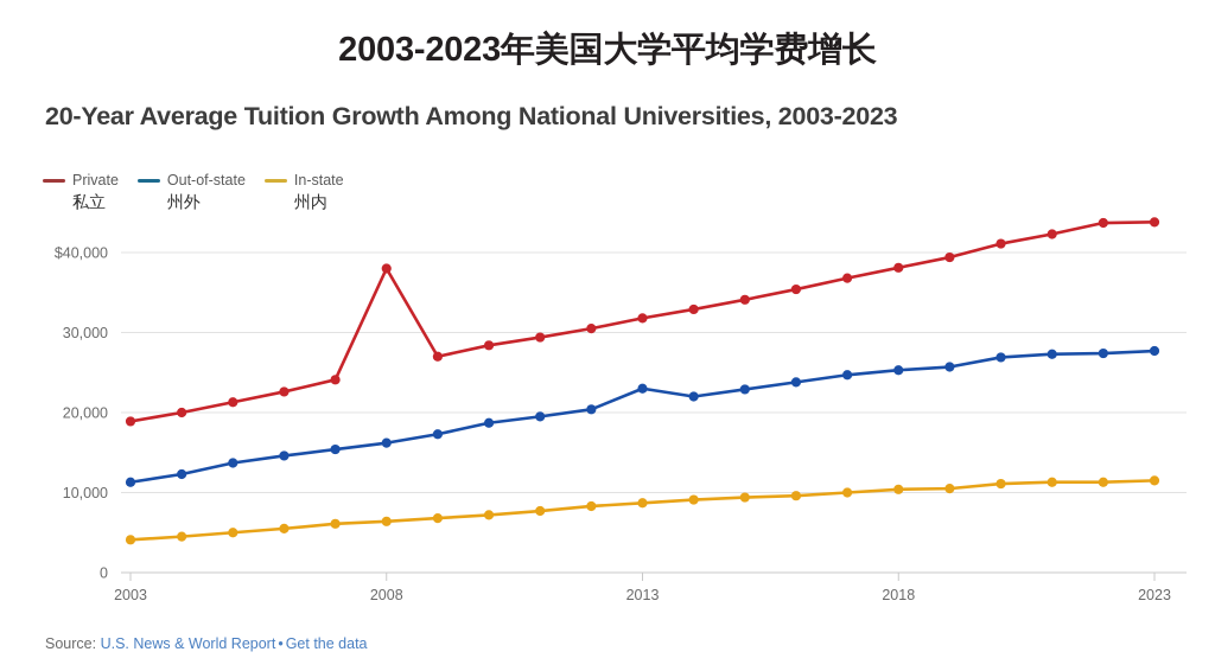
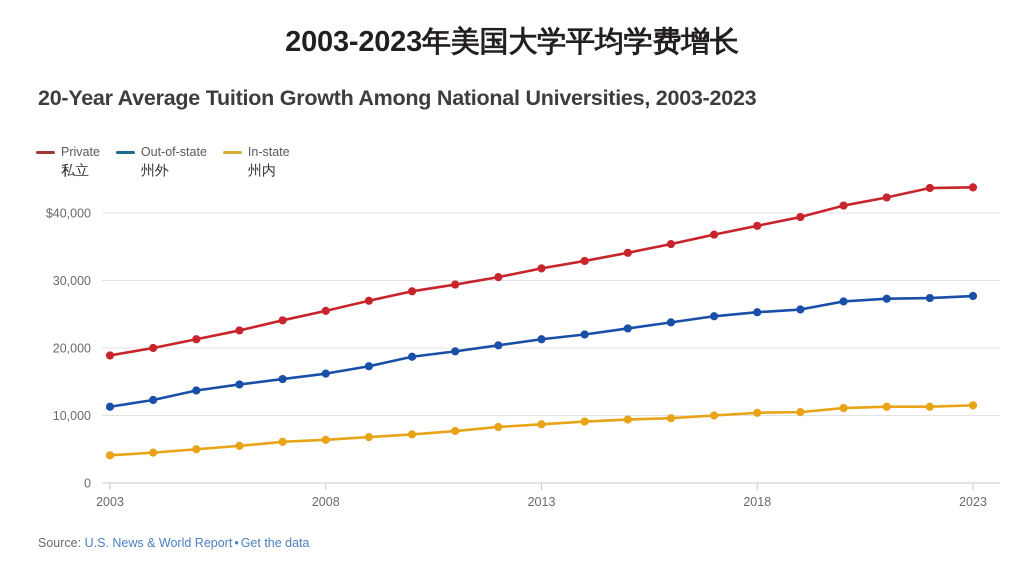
Private/2008: $38000 -> $26000
Out-of-state/2013: $23000 -> $21000
